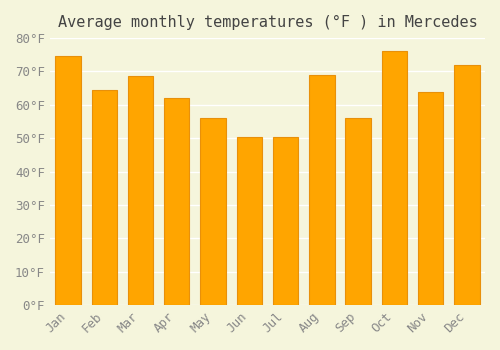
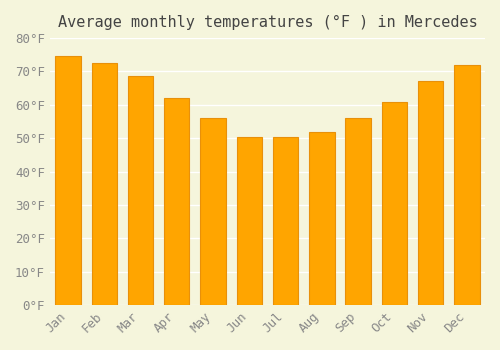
Feb: 64.5°F -> 72.5°F
Aug: 69.0°F -> 52.0°F
Oct: 76.0°F -> 61.0°F
Nov: 64.0°F -> 67.0°F
